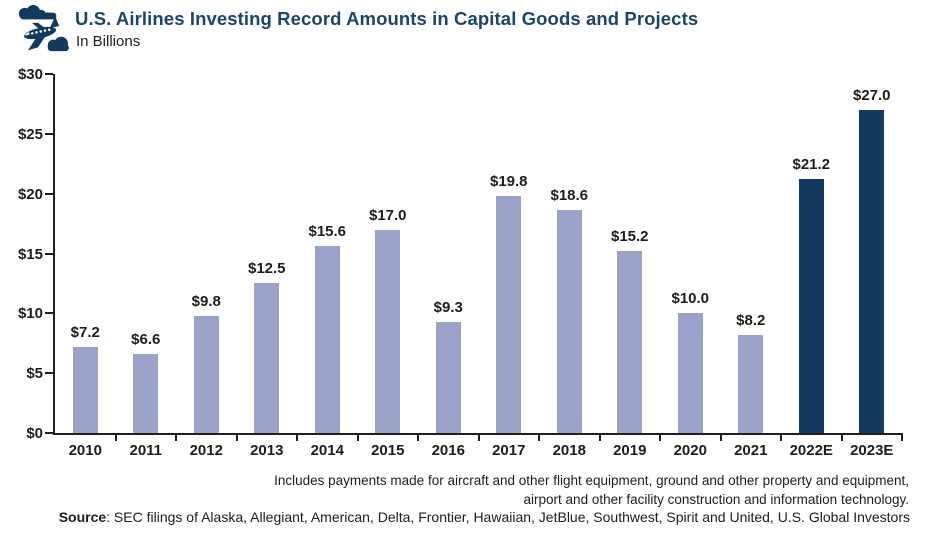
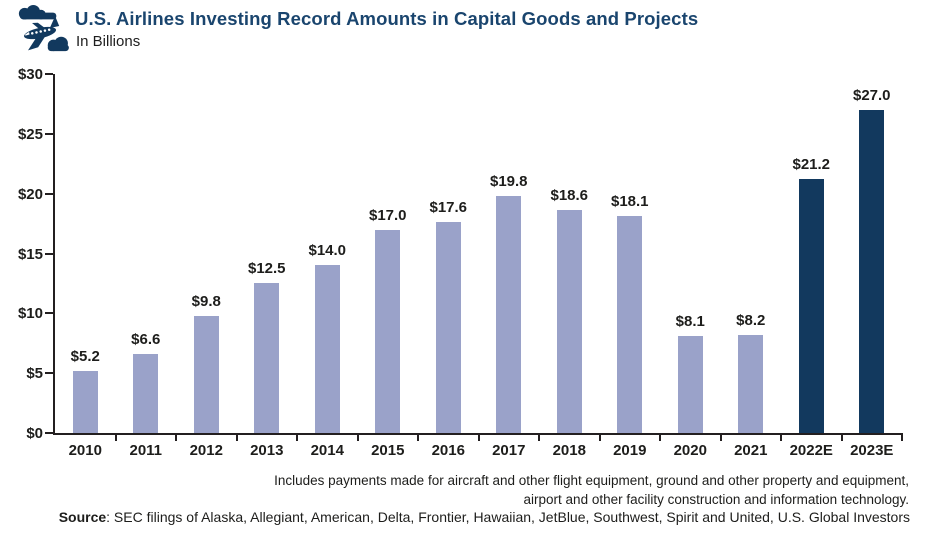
2010: $7.2 -> $5.2
2014: $15.6 -> $14.0
2016: $9.3 -> $17.6
2019: $15.2 -> $18.1
2020: $10.0 -> $8.1
